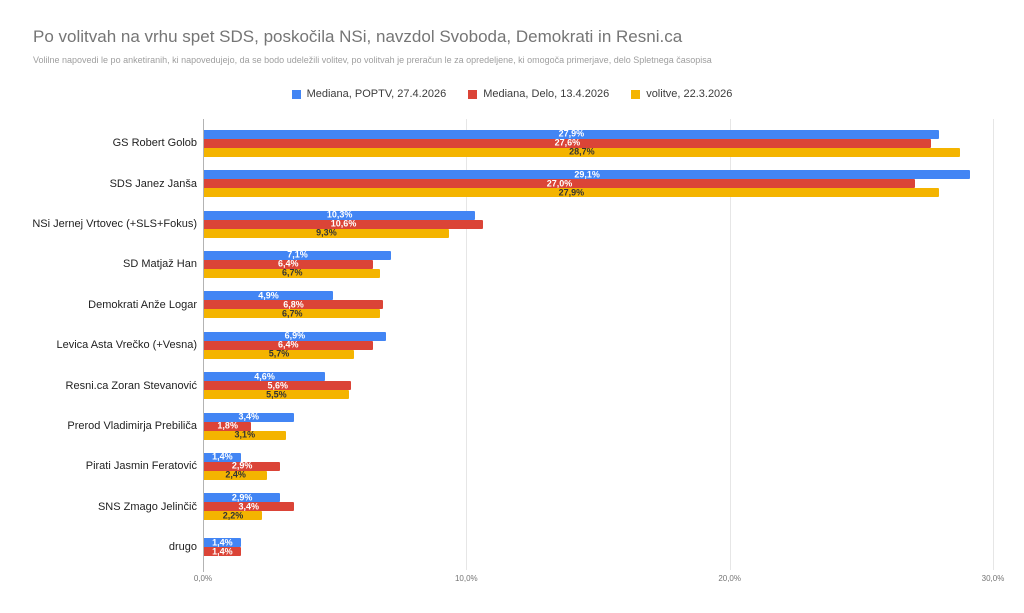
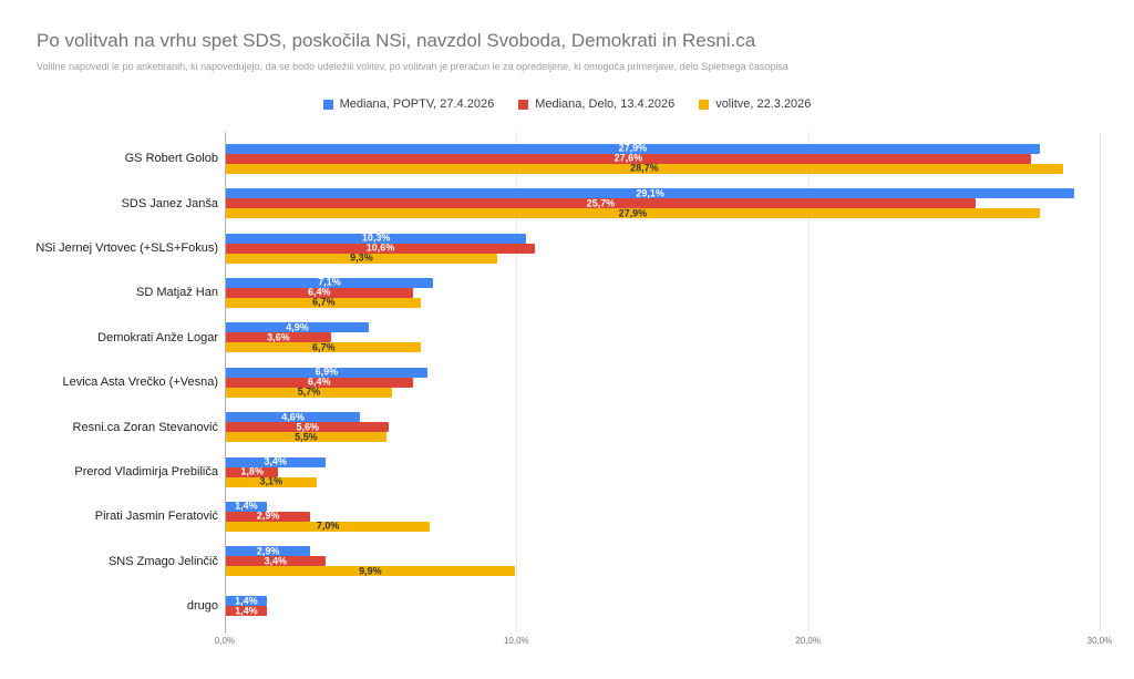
Mediana, Delo, 13.4.2026/SDS Janez Janša: 27,0% -> 25,7%
Mediana, Delo, 13.4.2026/Demokrati Anže Logar: 6,8% -> 3,6%
volitve, 22.3.2026/Pirati Jasmin Feratović: 2,4% -> 7,0%
volitve, 22.3.2026/SNS Zmago Jelinčič: 2,2% -> 9,9%
